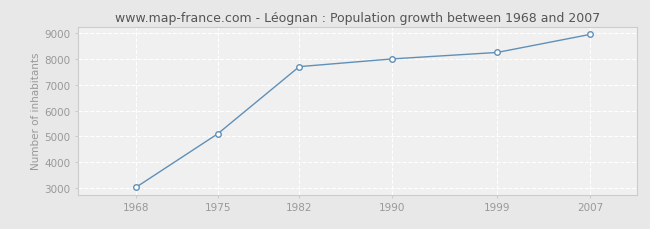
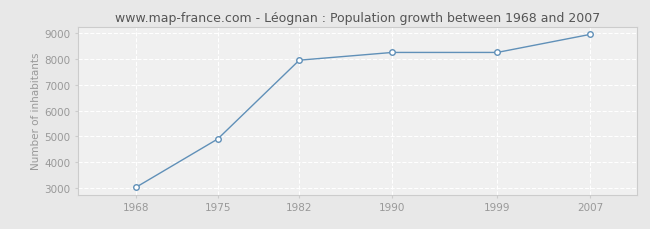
1975: 5100 -> 4900
1982: 7700 -> 7950
1990: 8000 -> 8250
